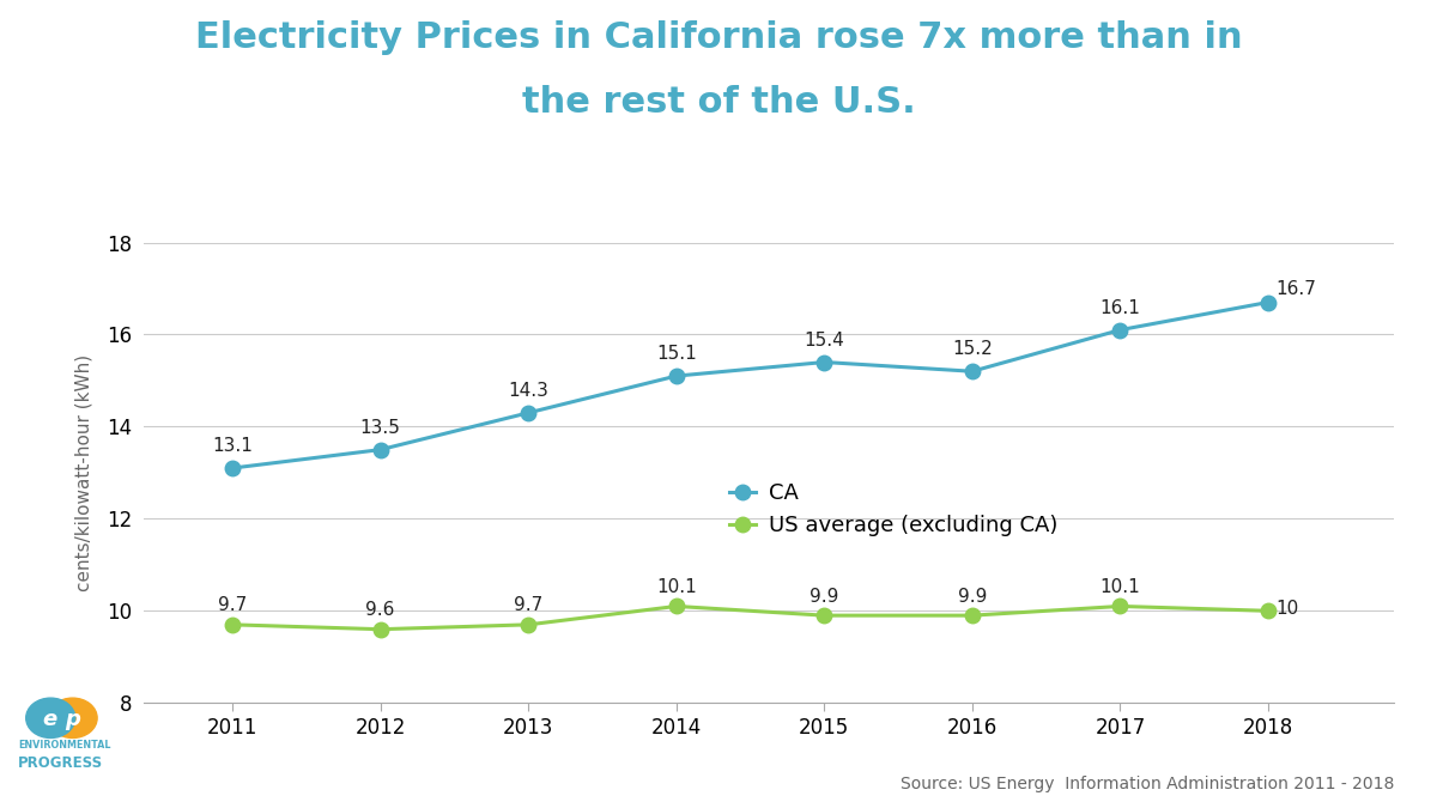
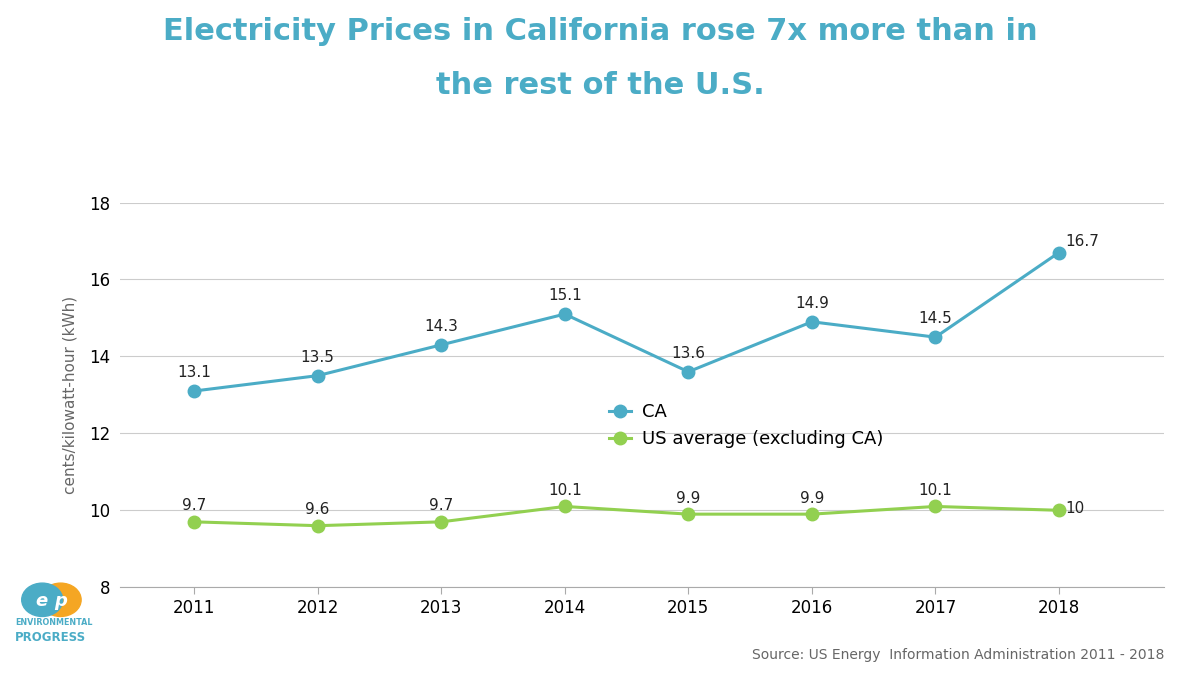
CA/2015: 15.4 -> 13.6
CA/2016: 15.2 -> 14.9
CA/2017: 16.1 -> 14.5
